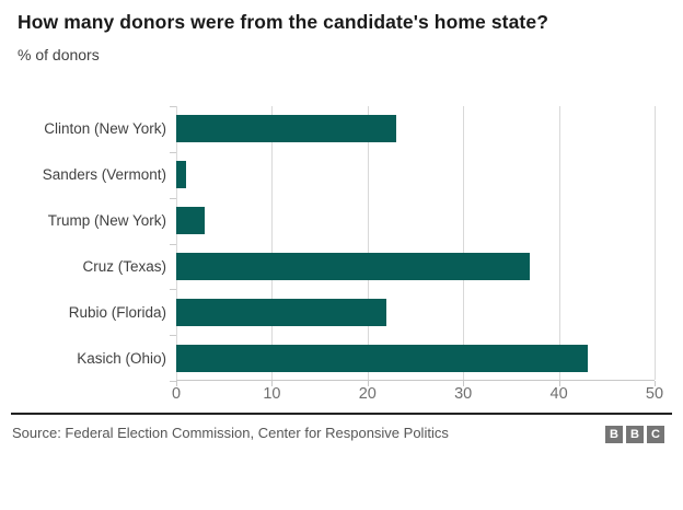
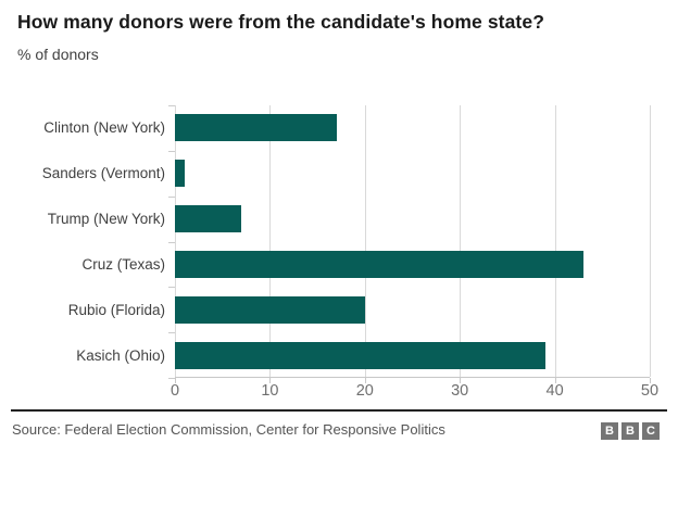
Clinton (New York): 23 -> 17
Trump (New York): 3 -> 7
Cruz (Texas): 37 -> 43
Rubio (Florida): 22 -> 20
Kasich (Ohio): 43 -> 39
